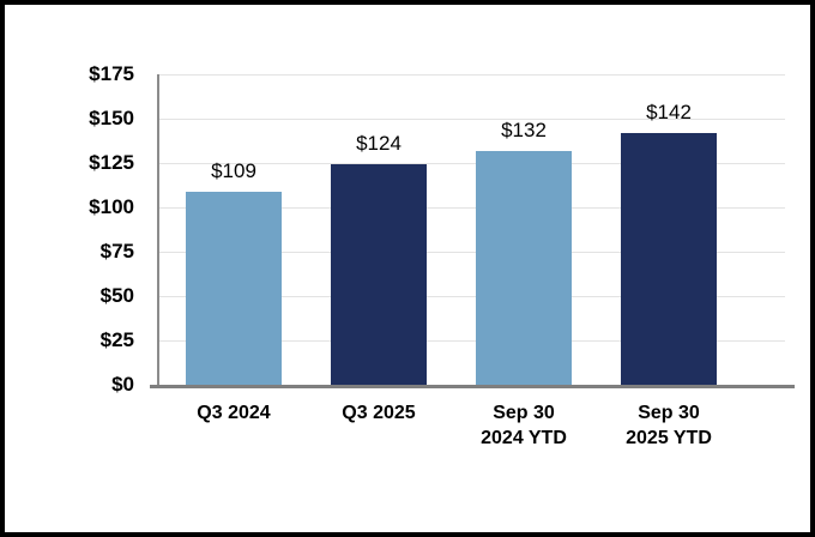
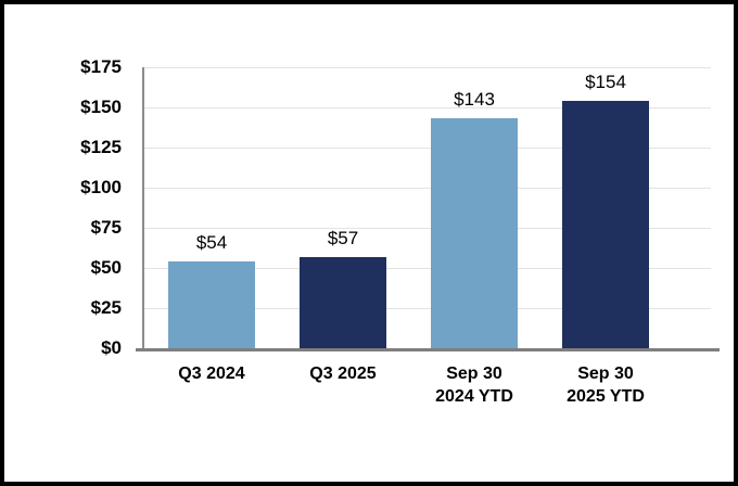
Q3 2024: $109 -> $54
Q3 2025: $124 -> $57
Sep 30 2024 YTD: $132 -> $143
Sep 30 2025 YTD: $142 -> $154
